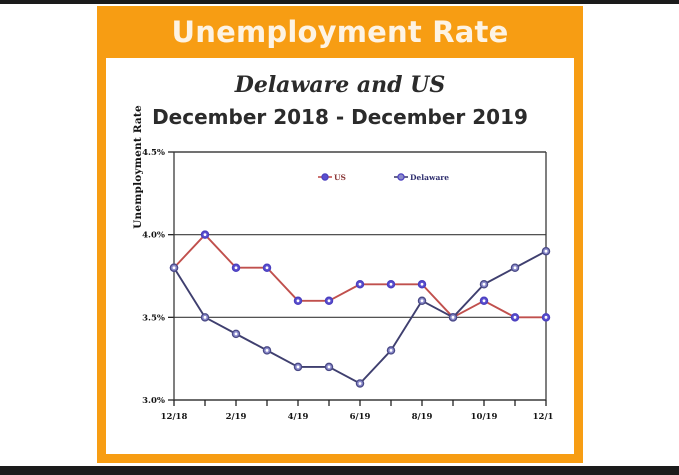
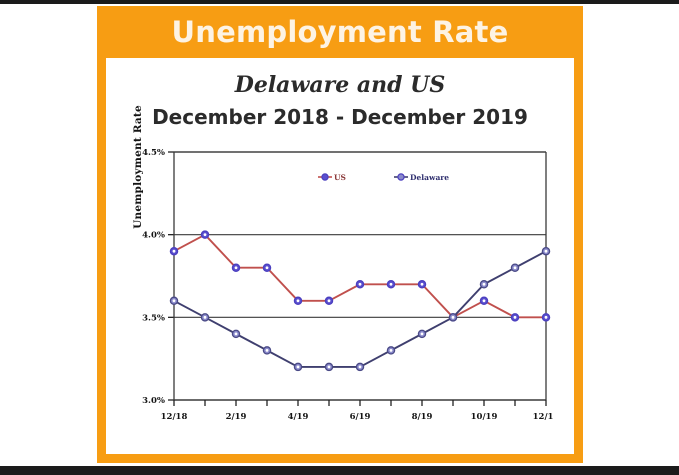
US/12/18: 3.8% -> 3.9%
Delaware/12/18: 3.8% -> 3.6%
Delaware/6/19: 3.1% -> 3.2%
Delaware/8/19: 3.6% -> 3.4%
